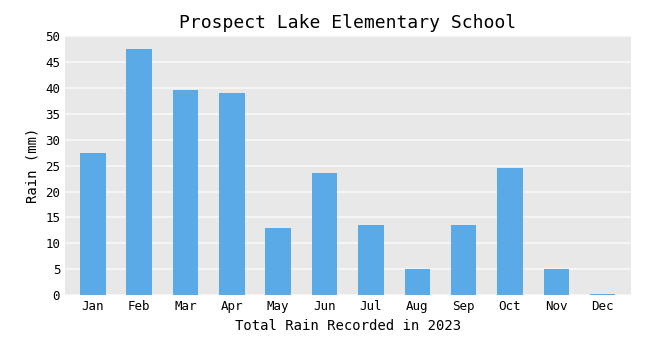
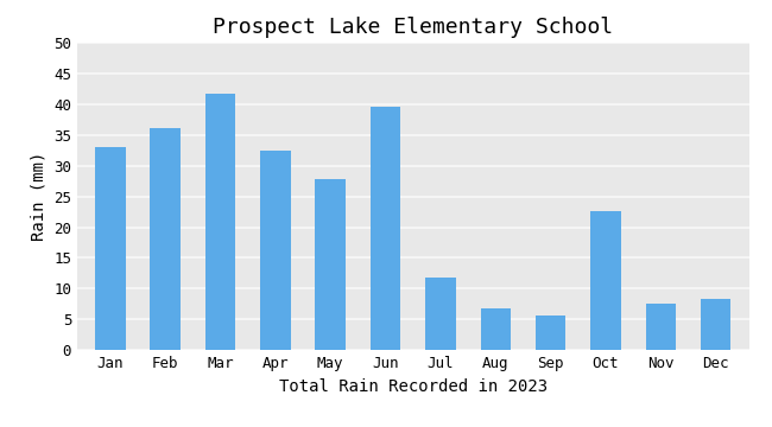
Jan: 27.5 -> 33.0
Feb: 47.5 -> 36.2
Mar: 39.5 -> 41.8
Apr: 39.0 -> 32.4
May: 13.0 -> 27.8
Jun: 23.5 -> 39.6
Jul: 13.5 -> 11.8
Aug: 5.0 -> 6.8
Sep: 13.5 -> 5.6
Oct: 24.5 -> 22.6
Nov: 5.0 -> 7.6
Dec: 0.3 -> 8.4
